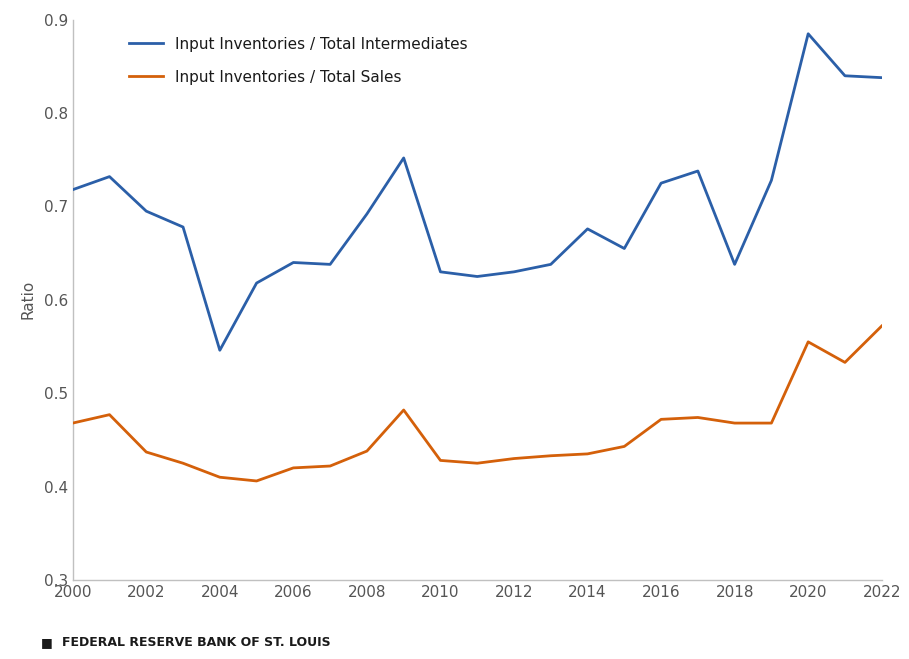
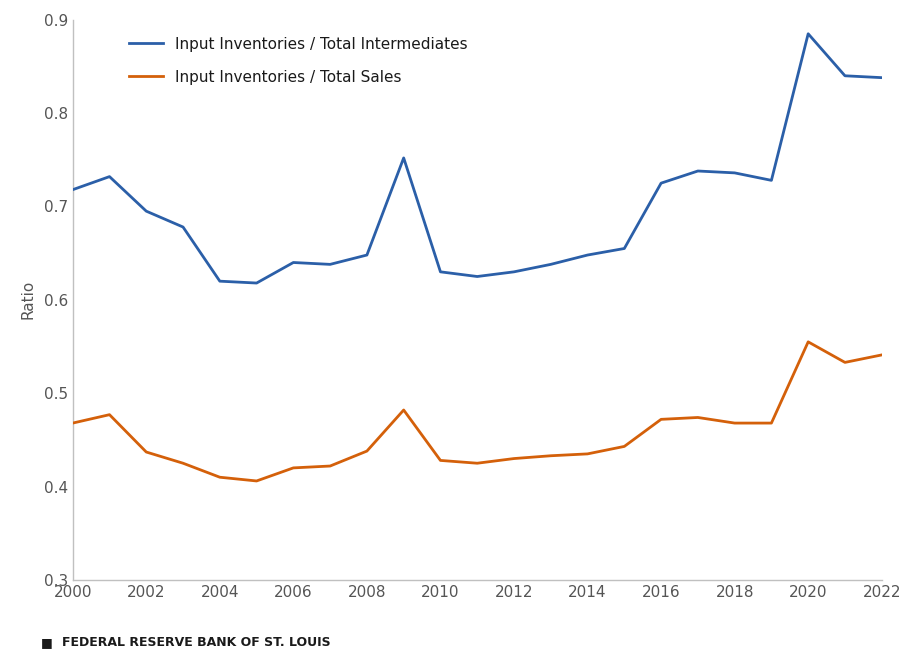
Input Inventories / Total Intermediates/2004: 0.546 -> 0.620
Input Inventories / Total Intermediates/2008: 0.692 -> 0.648
Input Inventories / Total Intermediates/2014: 0.676 -> 0.648
Input Inventories / Total Intermediates/2018: 0.638 -> 0.736
Input Inventories / Total Sales/2022: 0.572 -> 0.541
